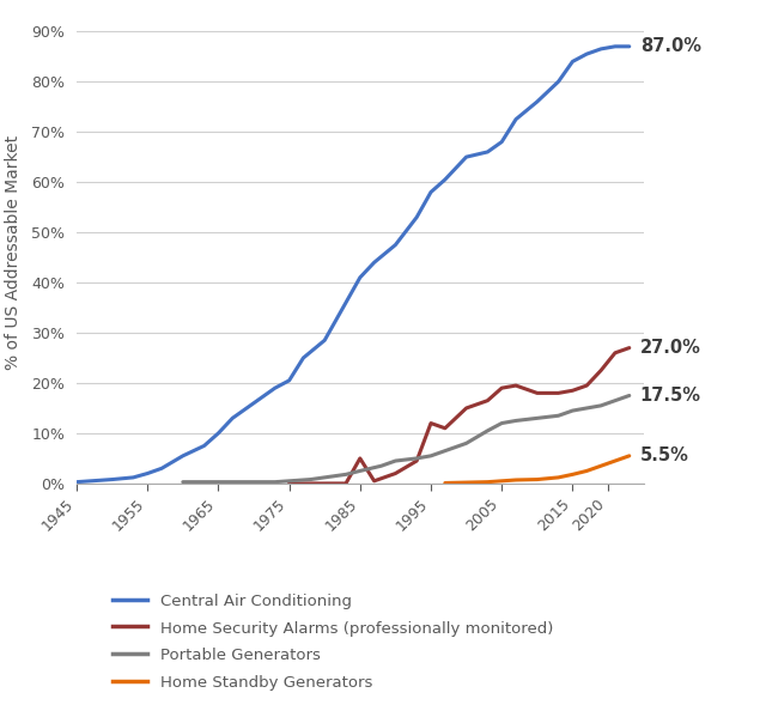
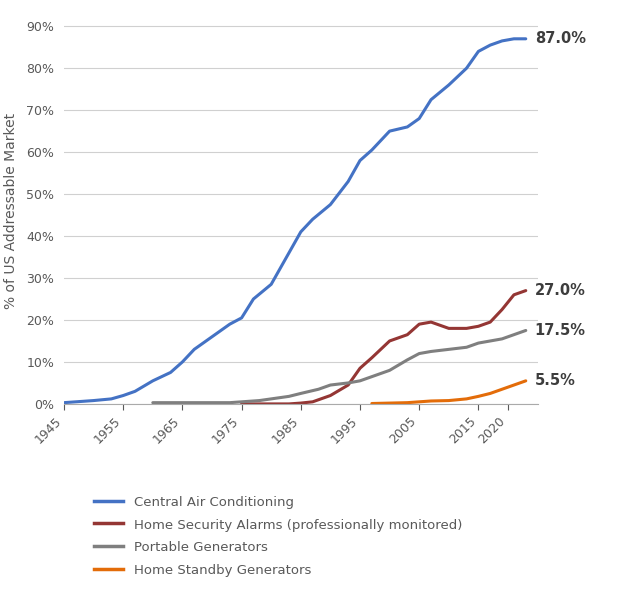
Home Security Alarms (professionally monitored)/1985: 5.0% -> 0.2%
Home Security Alarms (professionally monitored)/1995: 12.0% -> 8.5%
